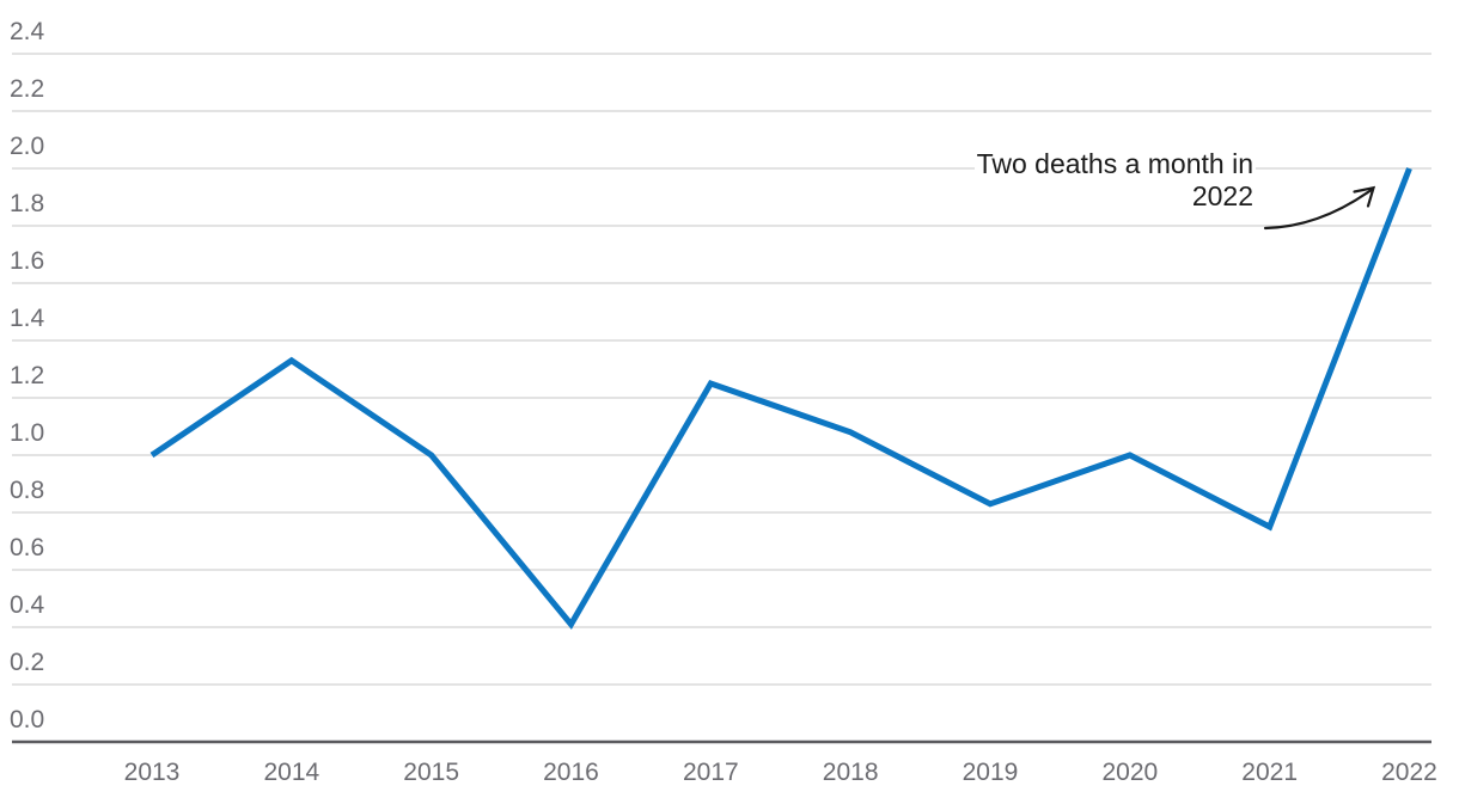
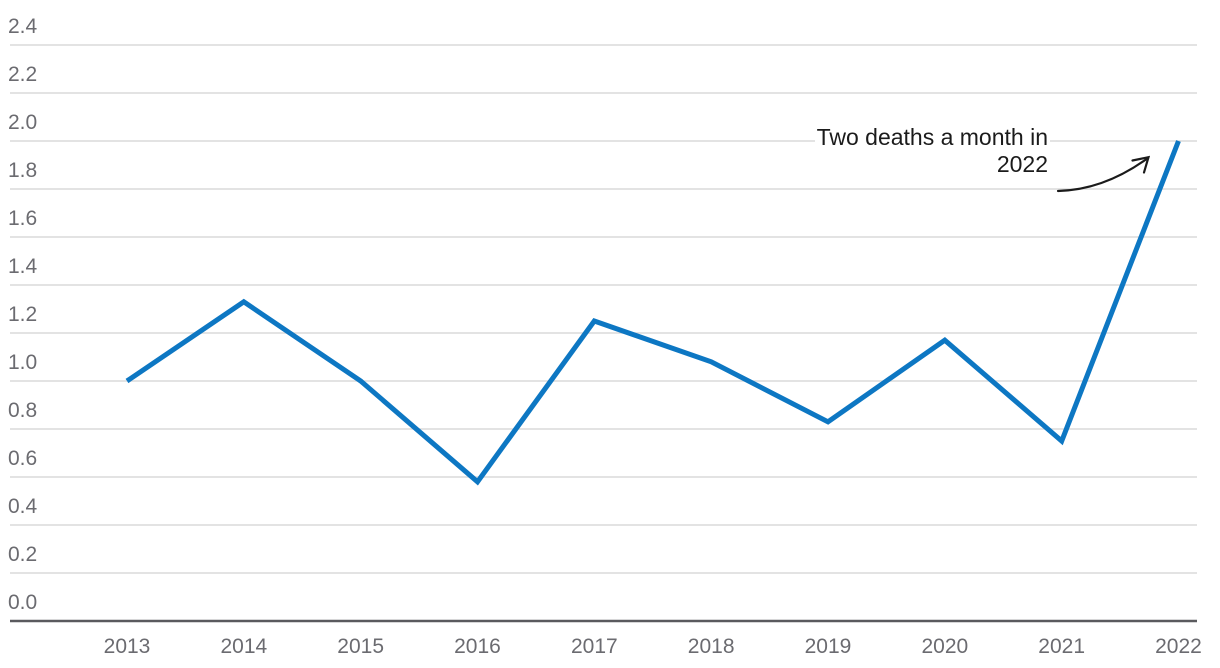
2016: 0.41 -> 0.58
2020: 1.00 -> 1.17
